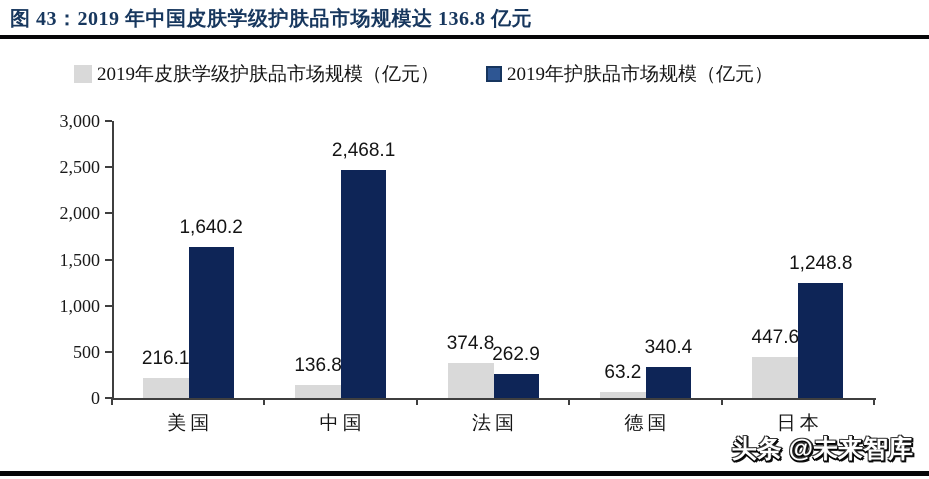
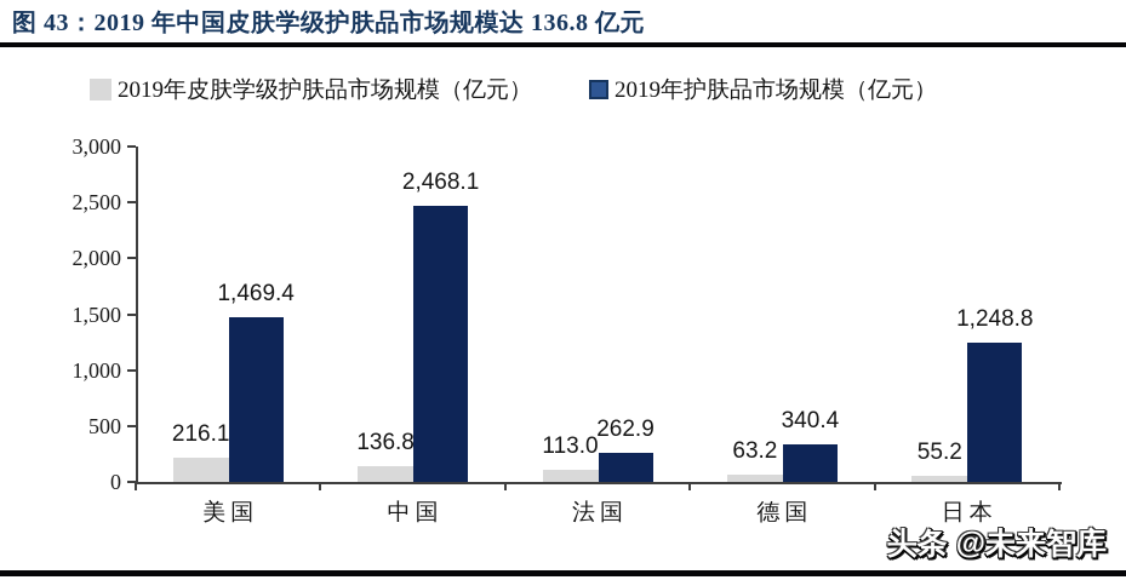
2019年护肤品市场规模（亿元）/美国: 1,640.2 -> 1,469.4
2019年皮肤学级护肤品市场规模（亿元）/法国: 374.8 -> 113.0
2019年皮肤学级护肤品市场规模（亿元）/日本: 447.6 -> 55.2
